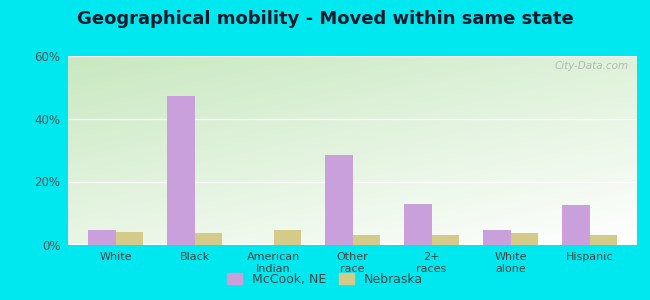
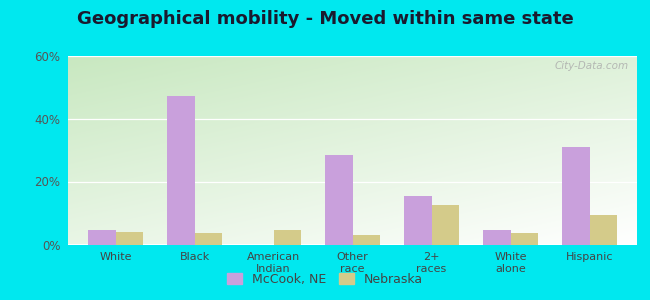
McCook, NE/2+ races: 13.0% -> 15.5%
Nebraska/2+ races: 3.0% -> 12.5%
McCook, NE/Hispanic: 12.5% -> 31.0%
Nebraska/Hispanic: 3.0% -> 9.5%
